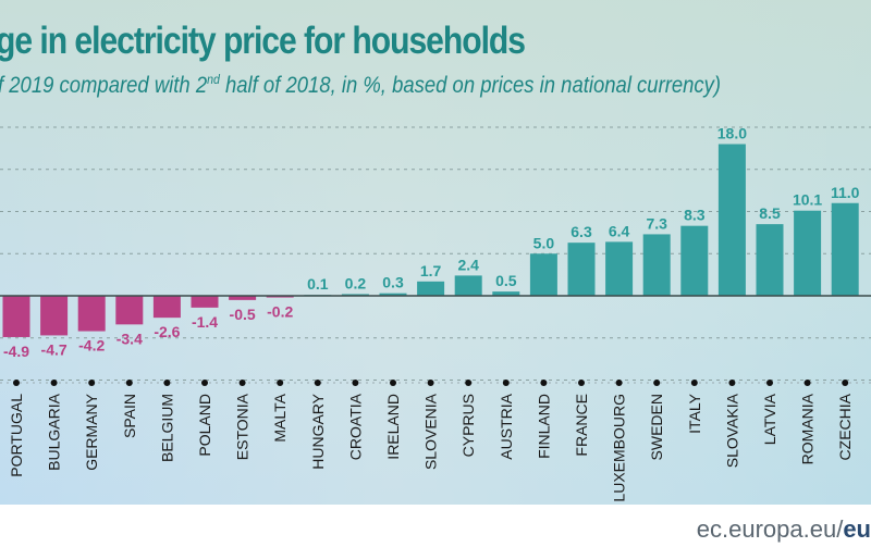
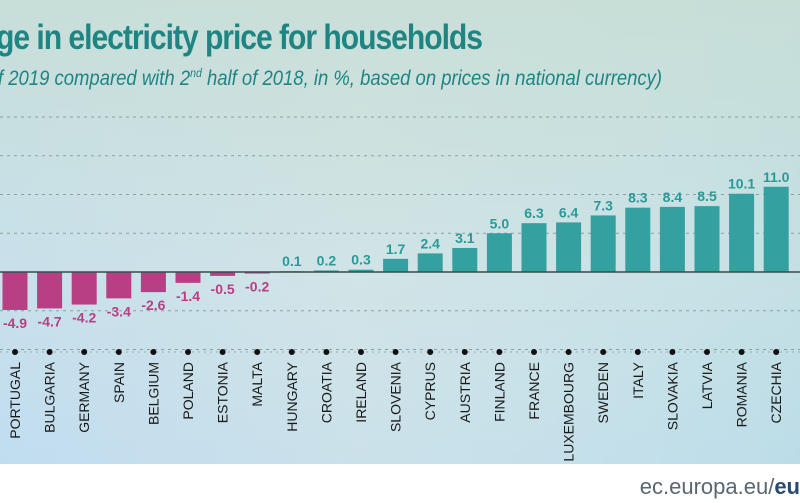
AUSTRIA: 0.5 -> 3.1
SLOVAKIA: 18.0 -> 8.4
